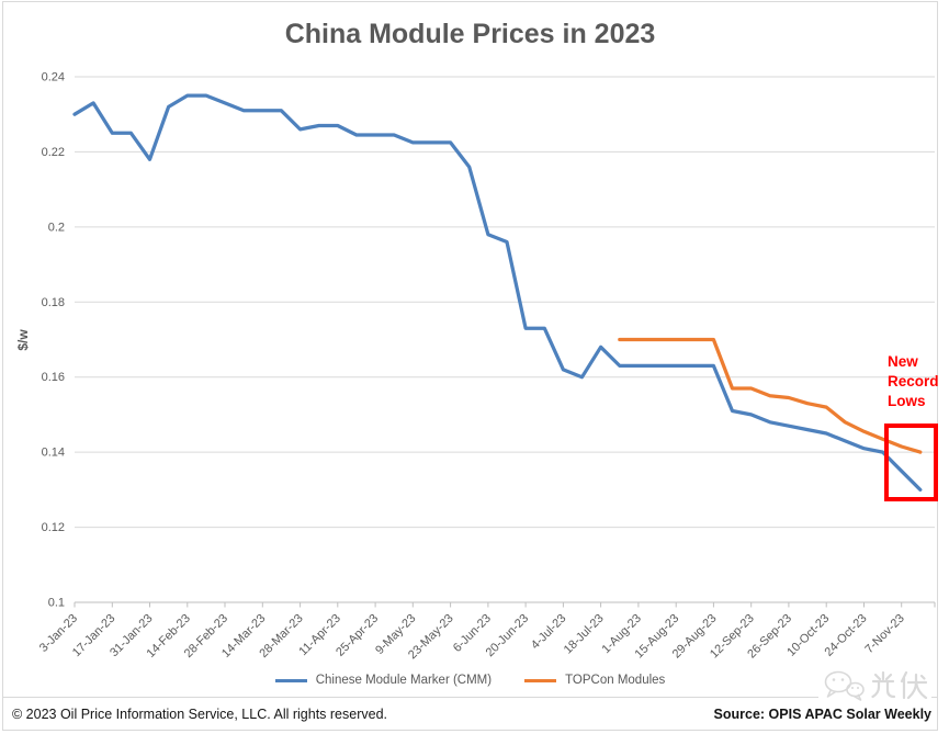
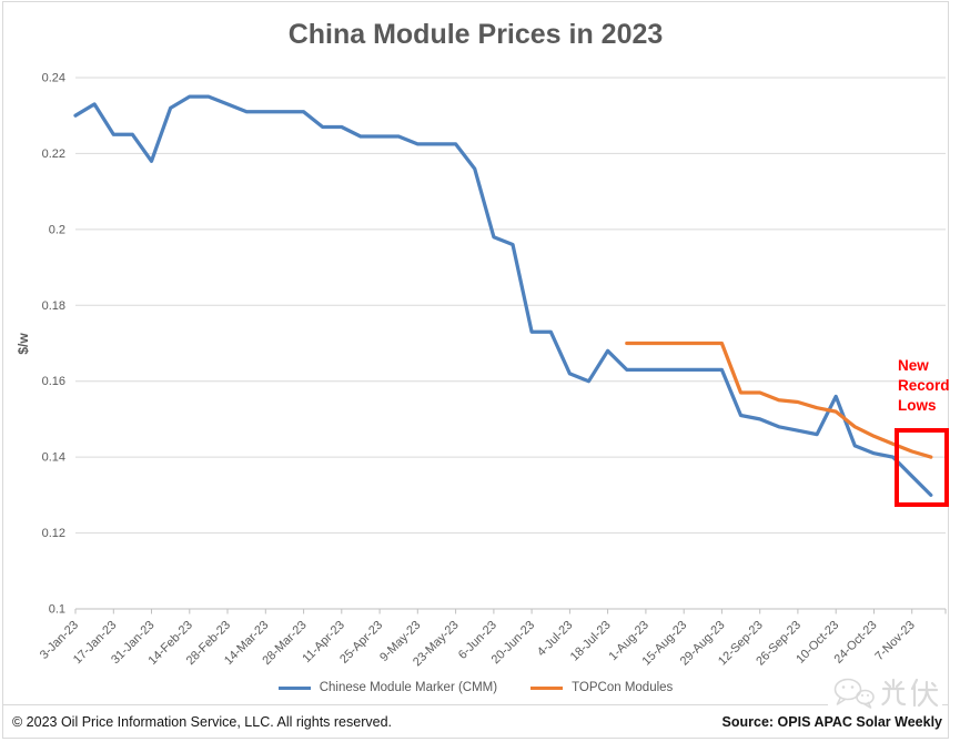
Chinese Module Marker (CMM)/28-Mar-23: 0.226 -> 0.231
Chinese Module Marker (CMM)/10-Oct-23: 0.145 -> 0.156
